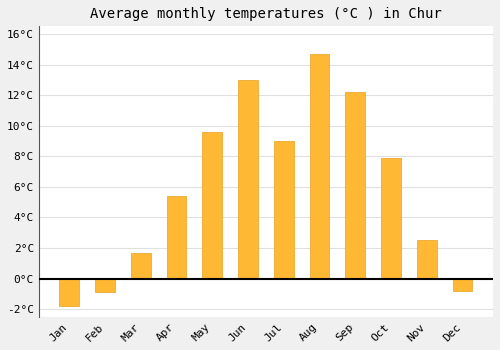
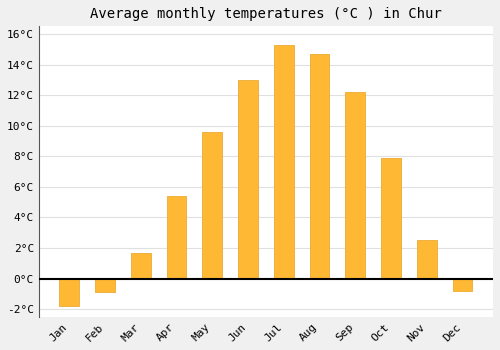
Jul: 9.0°C -> 15.3°C
